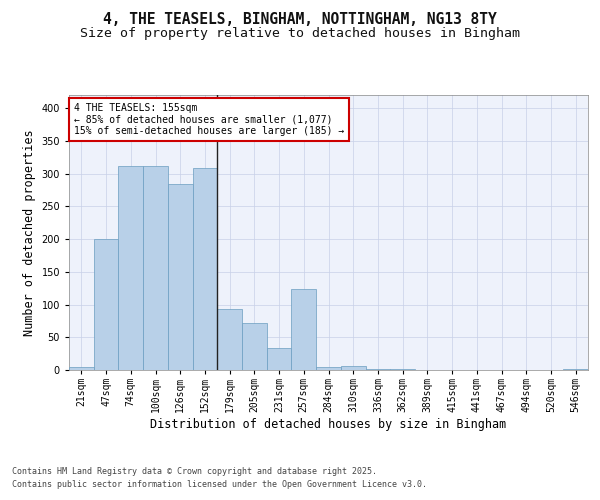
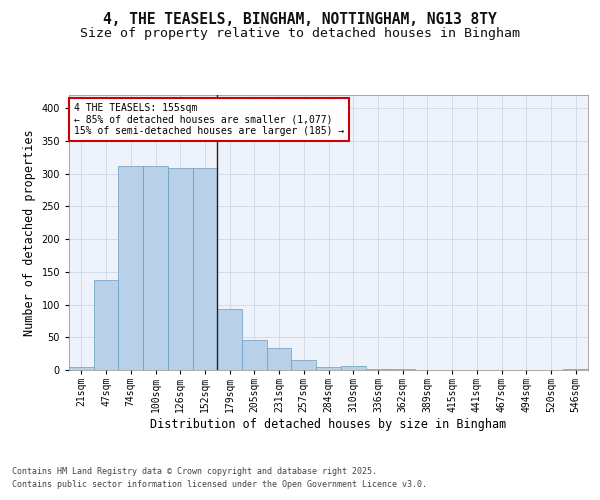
47sqm: 200 -> 137
126sqm: 284 -> 309
205sqm: 72 -> 46
257sqm: 124 -> 16
